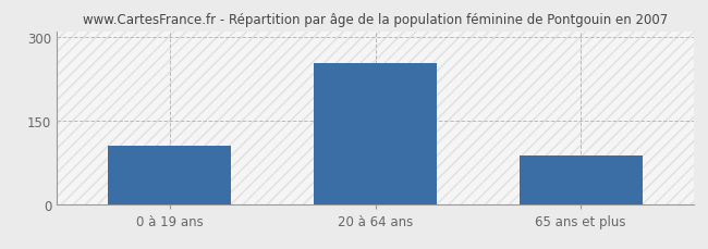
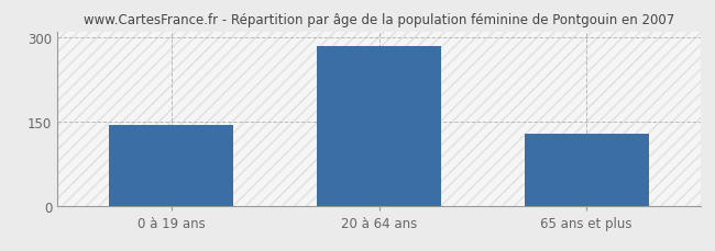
0 à 19 ans: 104 -> 143
20 à 64 ans: 254 -> 284
65 ans et plus: 88 -> 128
